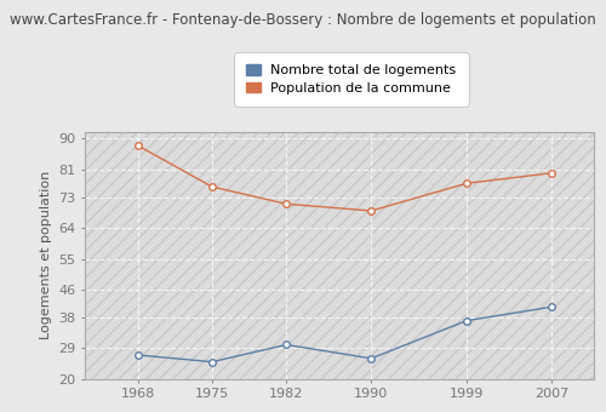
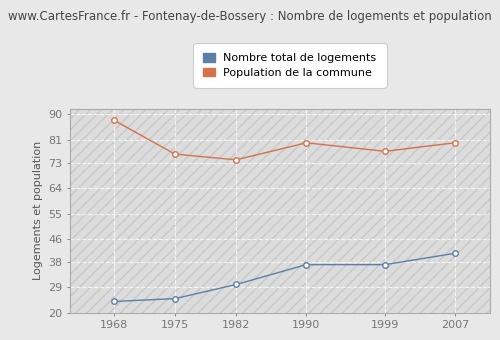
Nombre total de logements/1968: 27 -> 24
Population de la commune/1982: 71 -> 74
Nombre total de logements/1990: 26 -> 37
Population de la commune/1990: 69 -> 80
